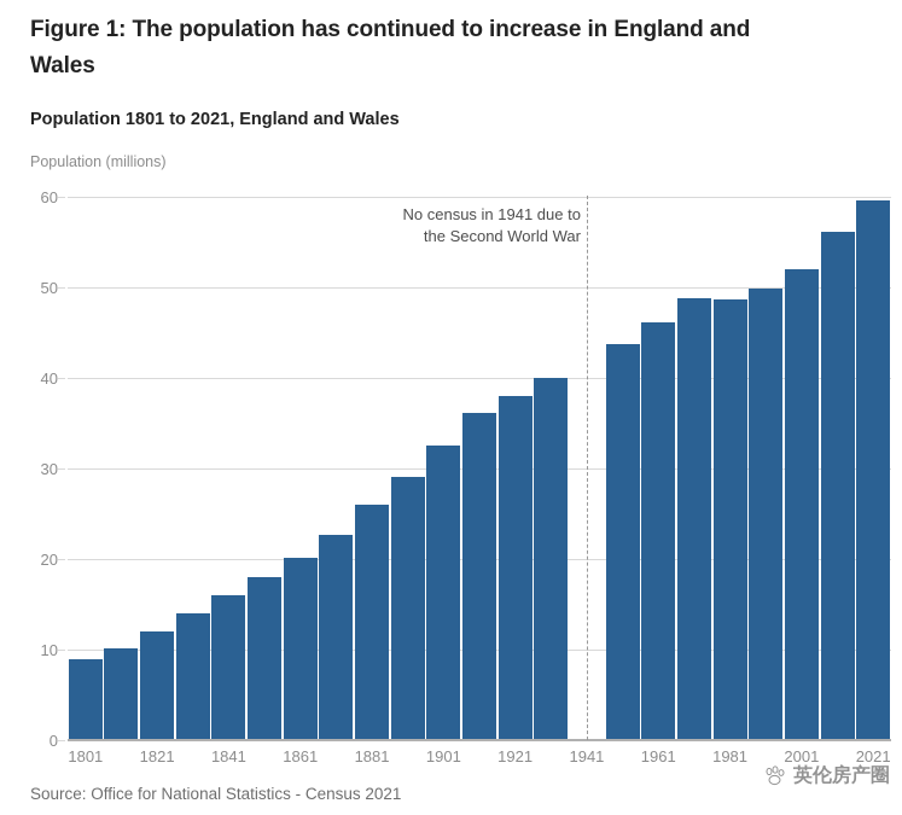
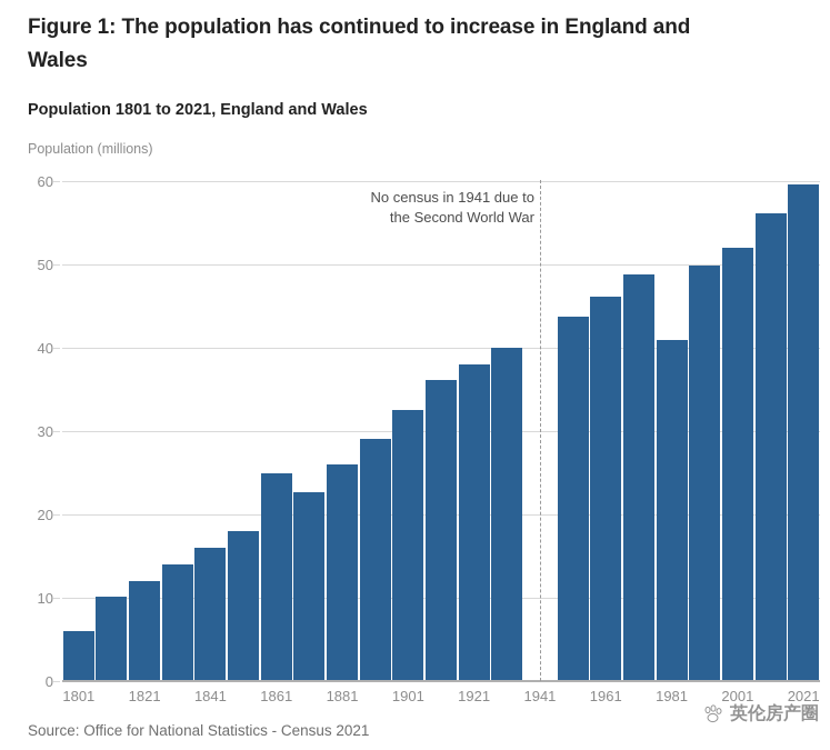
1801: 9 -> 6
1861: 20 -> 25
1981: 49 -> 41
